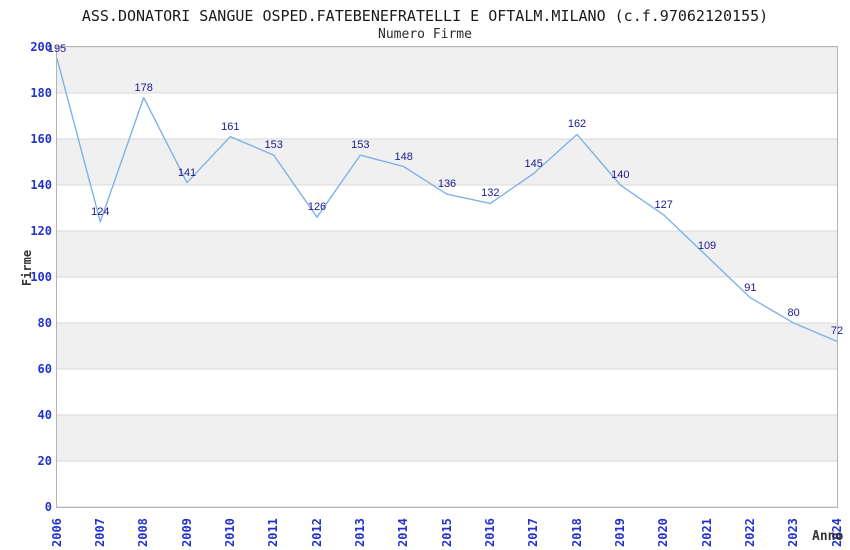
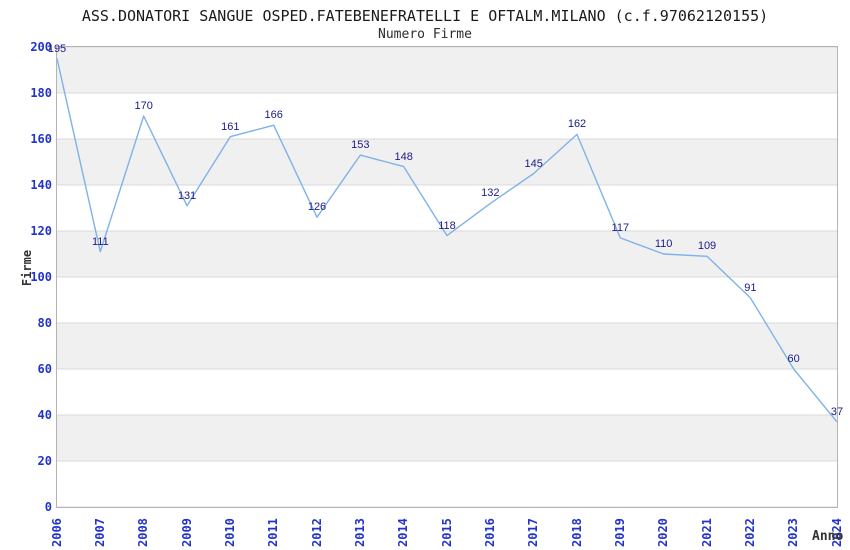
2007: 124 -> 111
2008: 178 -> 170
2009: 141 -> 131
2011: 153 -> 166
2015: 136 -> 118
2019: 140 -> 117
2020: 127 -> 110
2023: 80 -> 60
2024: 72 -> 37
